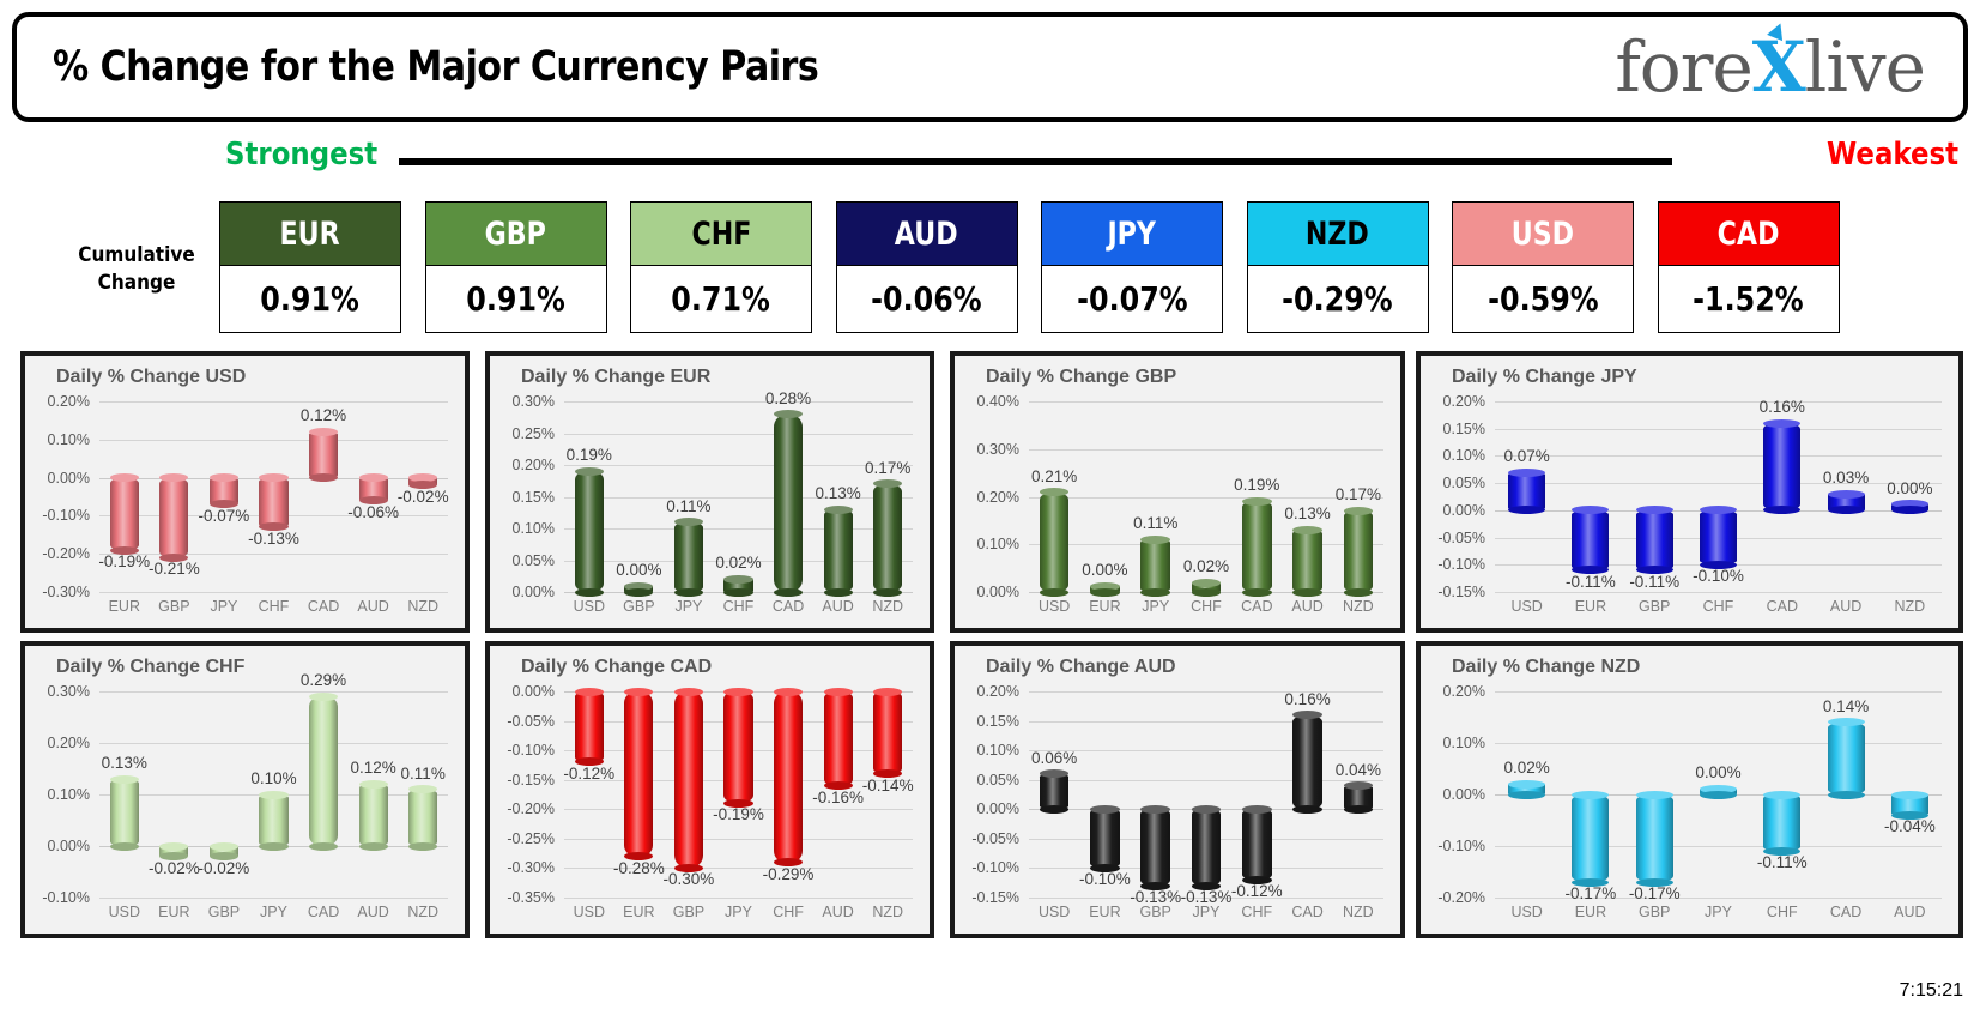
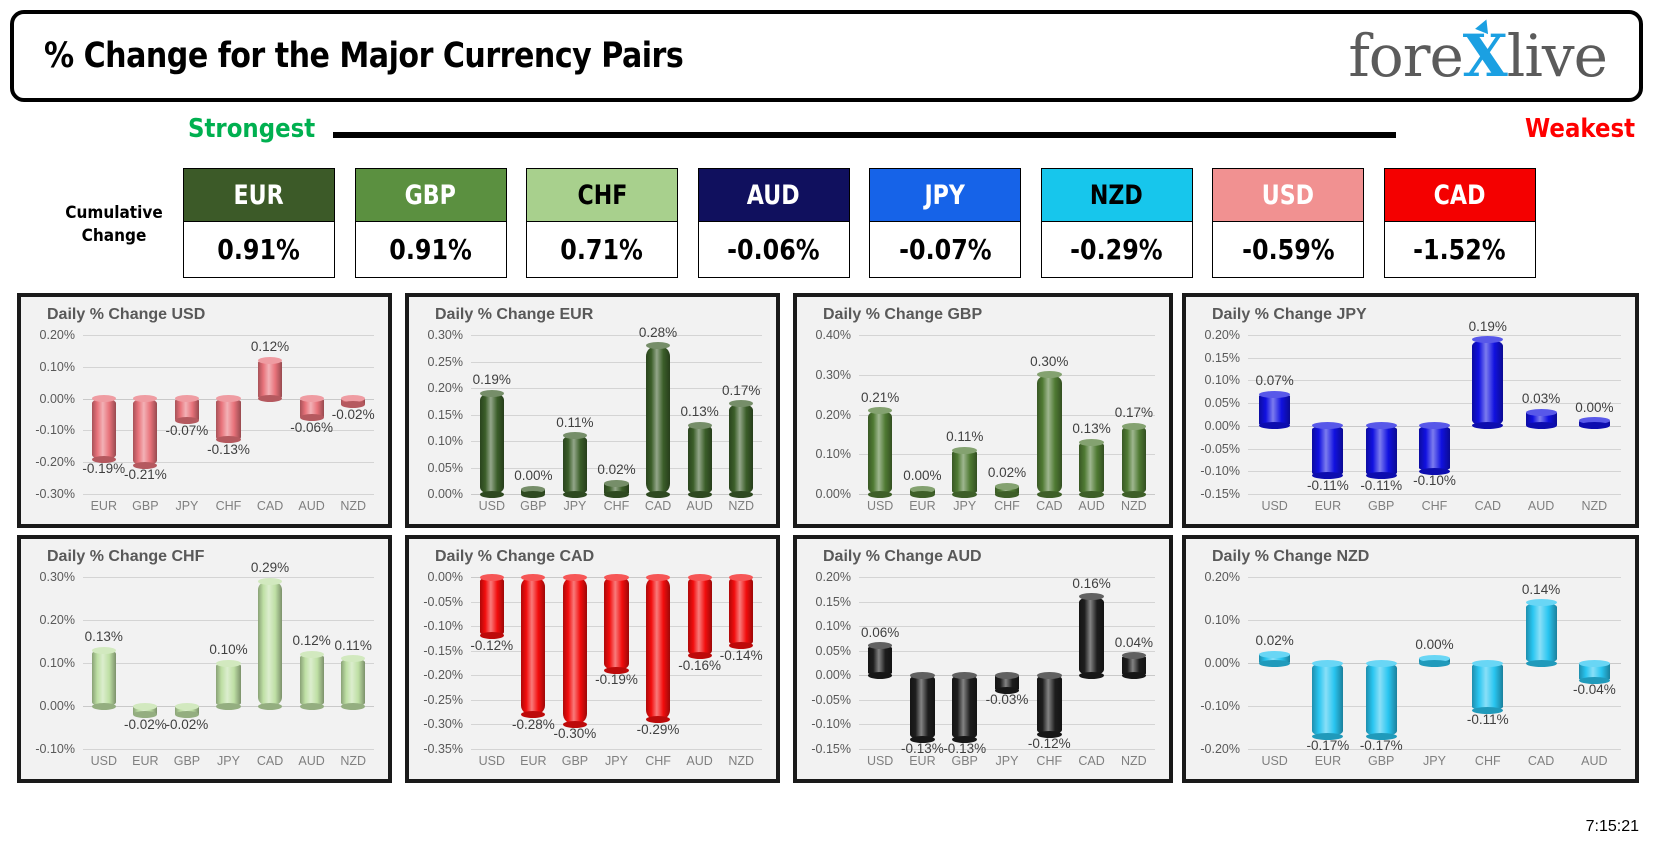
Daily % Change GBP/CAD: 0.19% -> 0.30%
Daily % Change JPY/CAD: 0.16% -> 0.19%
Daily % Change AUD/EUR: -0.10% -> -0.13%
Daily % Change AUD/JPY: -0.13% -> -0.03%
